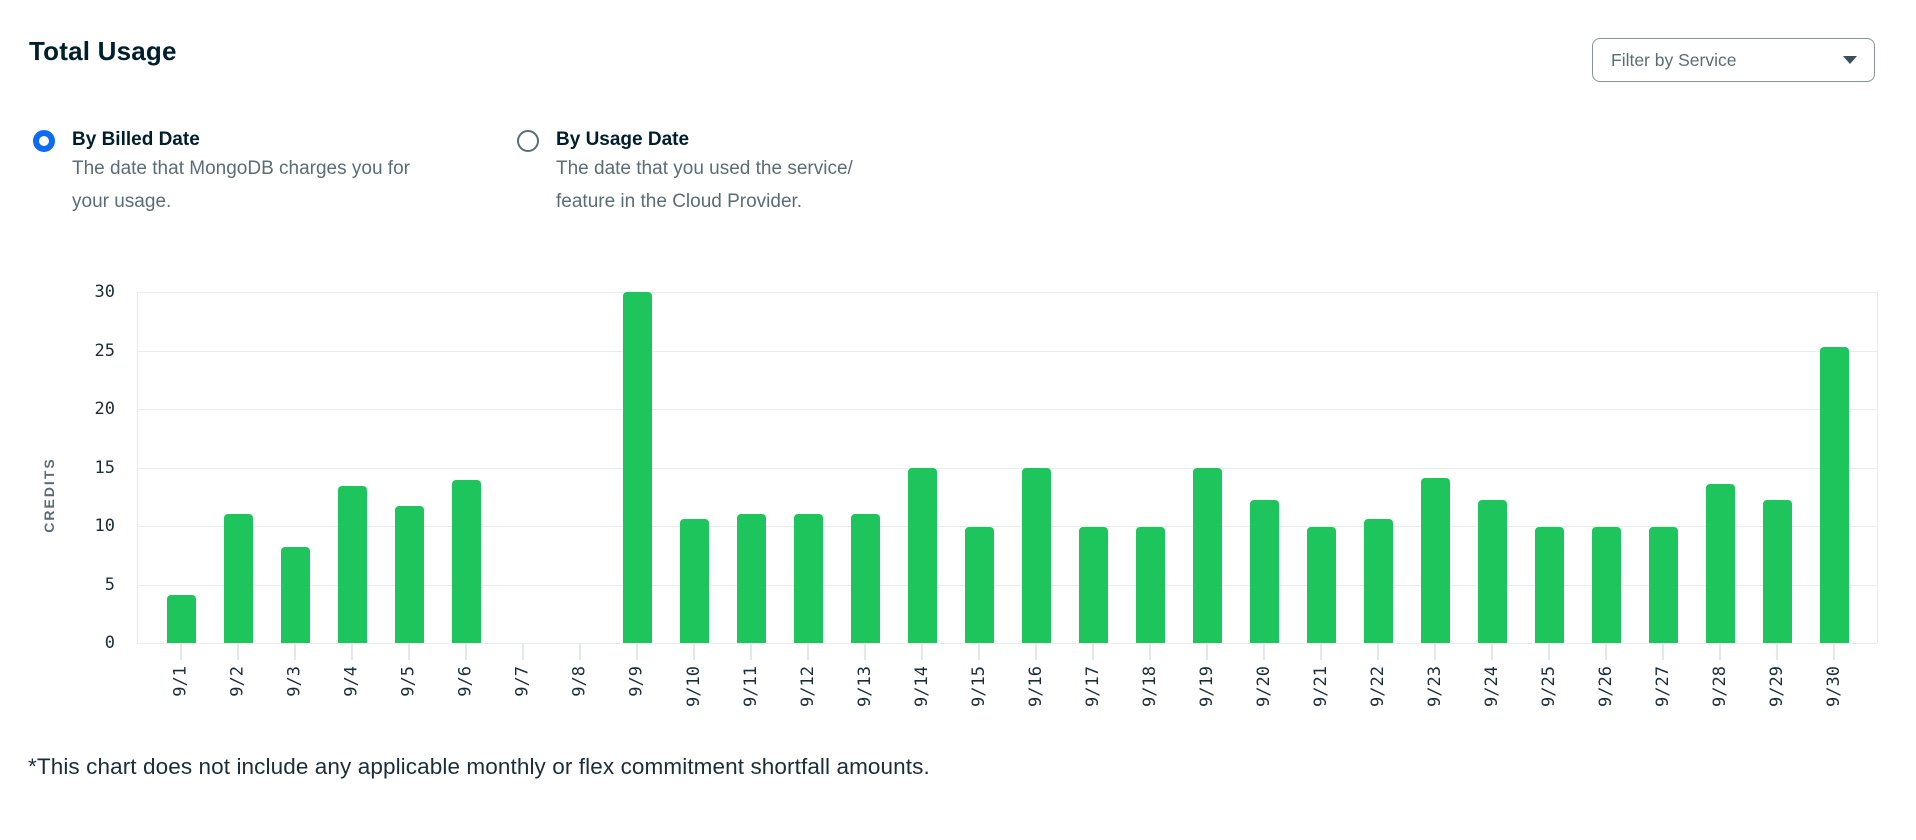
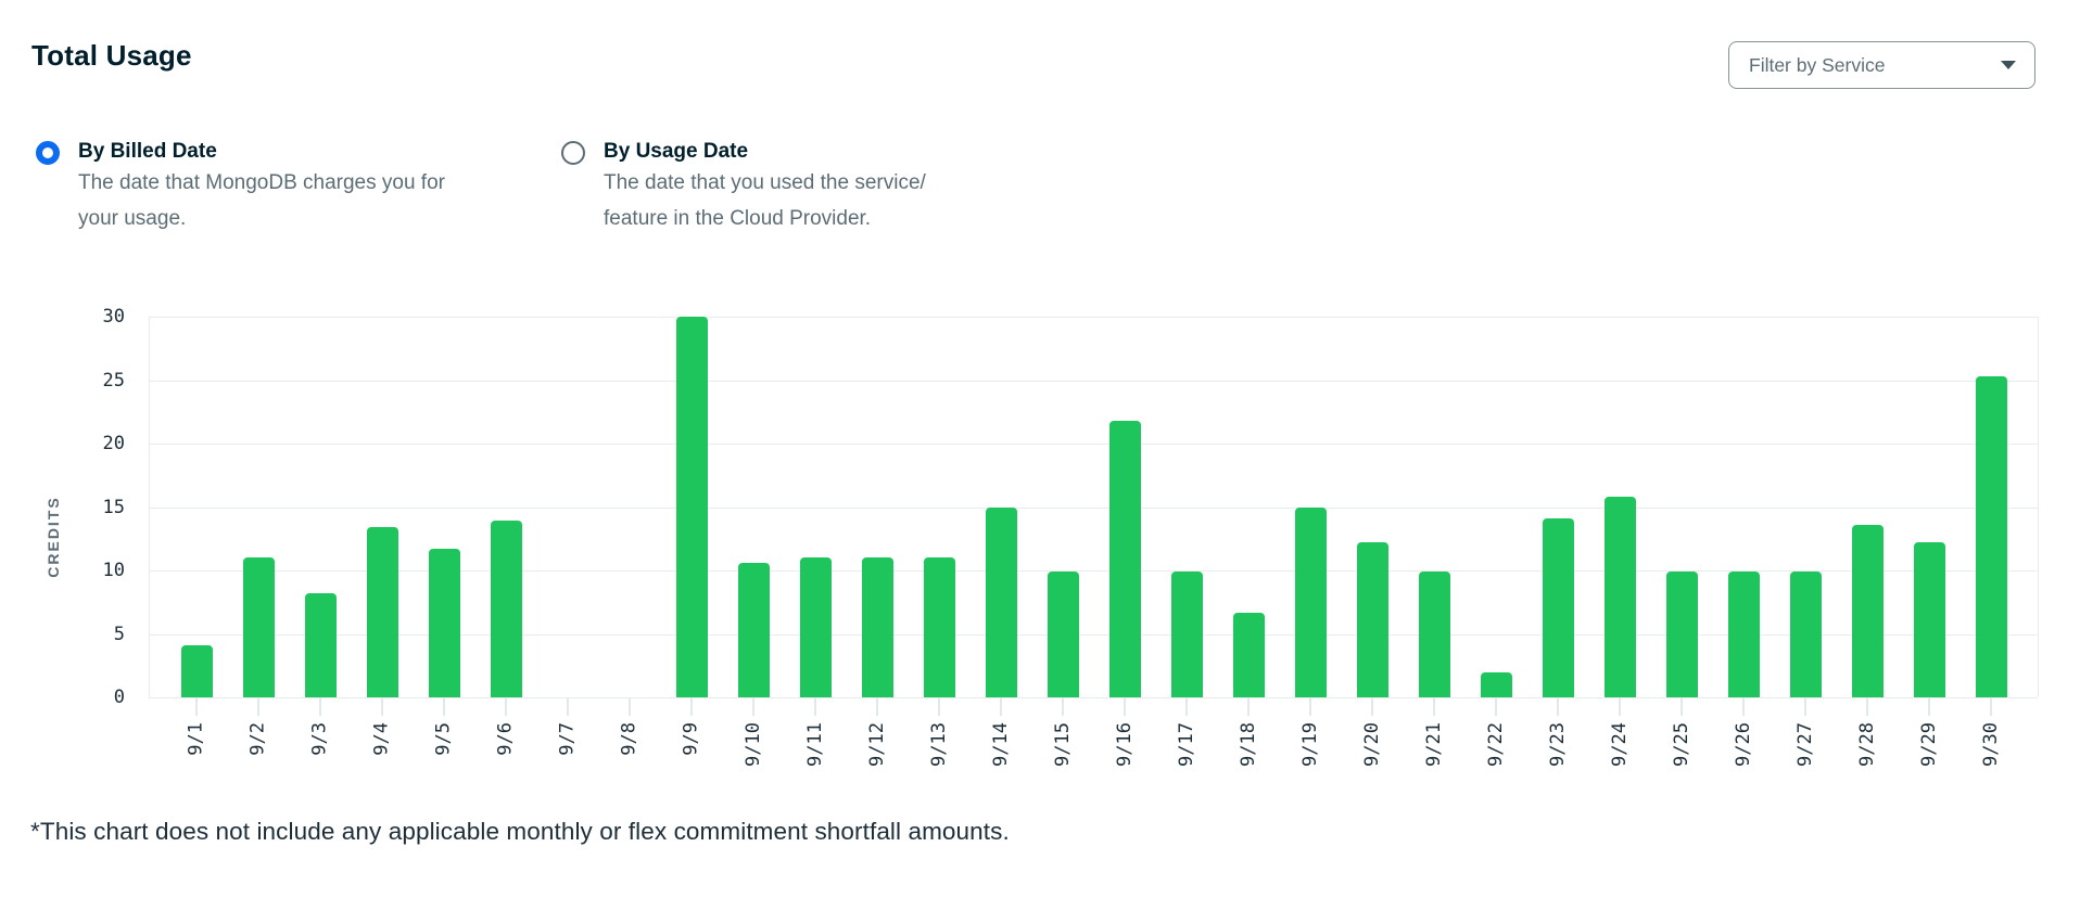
9/16: 15.0 -> 21.8
9/18: 9.9 -> 6.7
9/22: 10.6 -> 2.0
9/24: 12.2 -> 15.8
